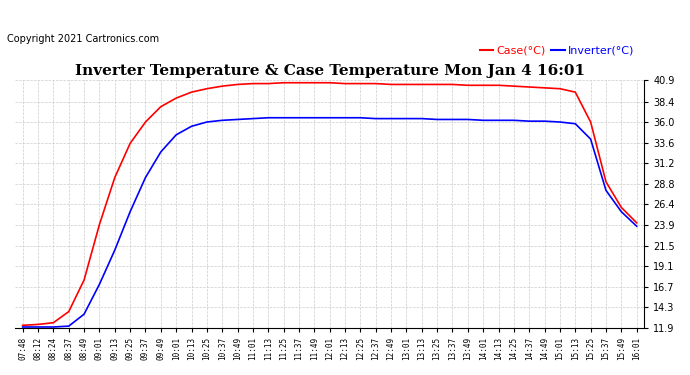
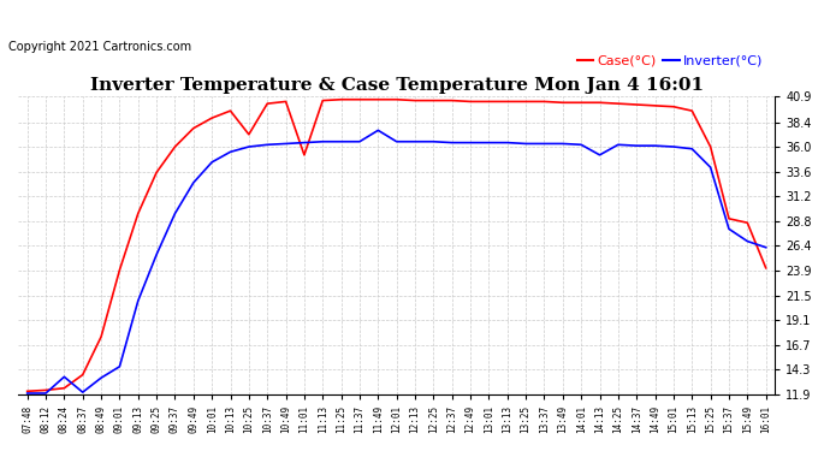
Inverter(°C)/08:24: 12.0 -> 13.6
Inverter(°C)/09:01: 17.0 -> 14.6
Case(°C)/10:25: 39.9 -> 37.2
Case(°C)/11:01: 40.5 -> 35.2
Inverter(°C)/11:49: 36.5 -> 37.6
Inverter(°C)/14:13: 36.2 -> 35.2
Case(°C)/15:49: 26.0 -> 28.6
Inverter(°C)/15:49: 25.5 -> 26.8
Inverter(°C)/16:01: 23.8 -> 26.2
